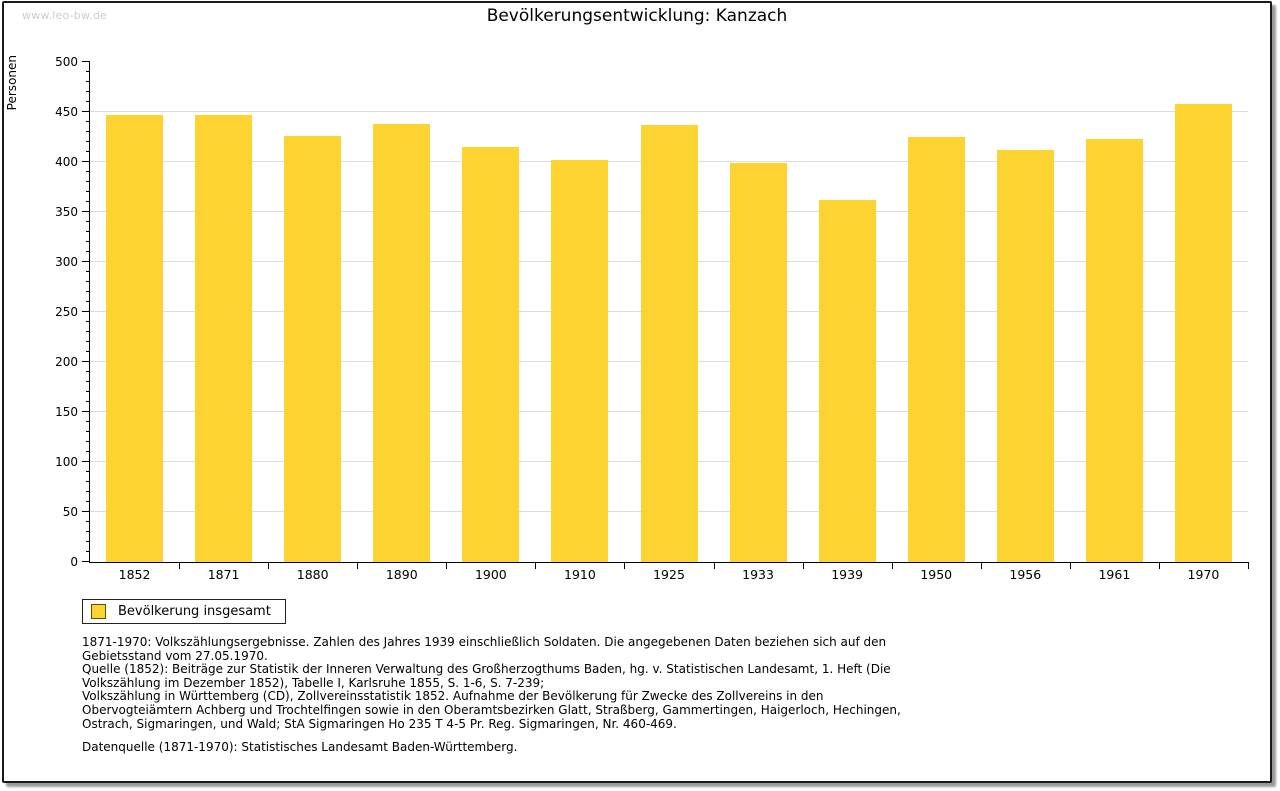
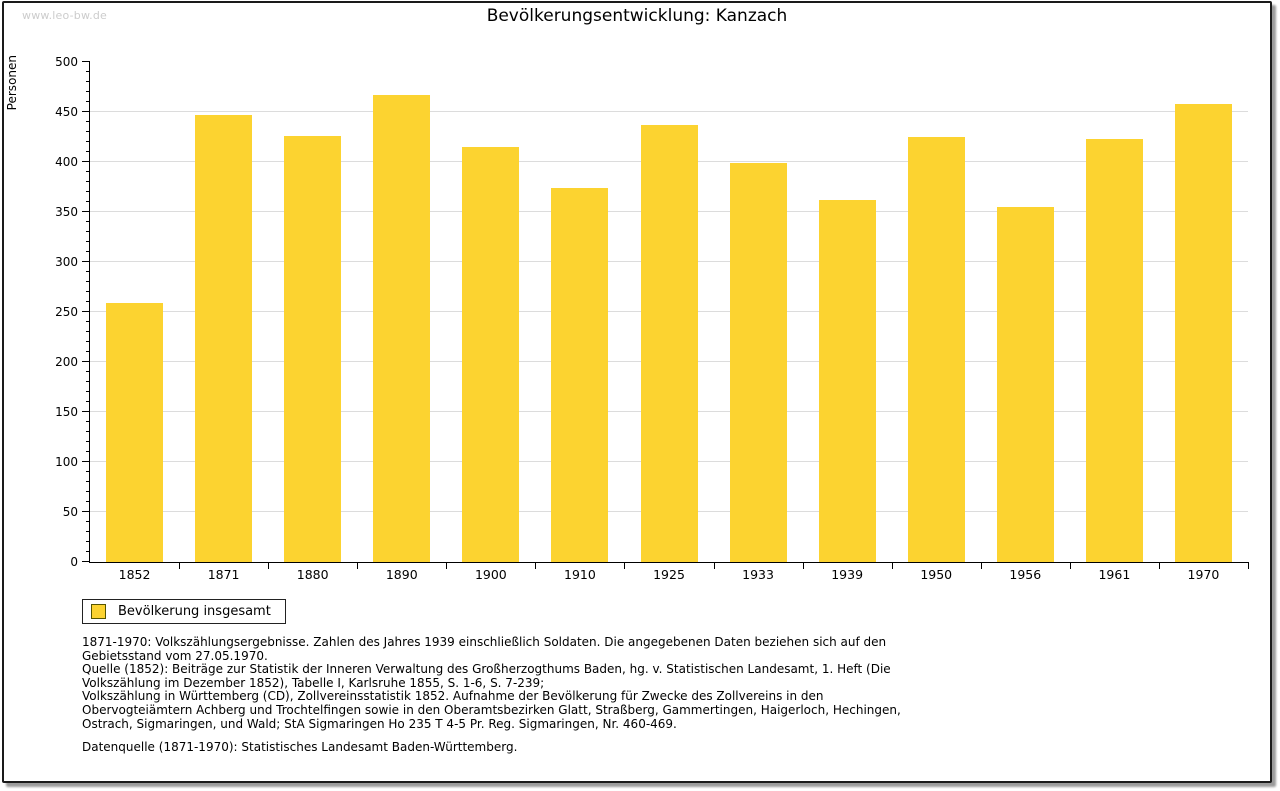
1852: 447 -> 259
1890: 438 -> 467
1910: 402 -> 374
1956: 412 -> 355
